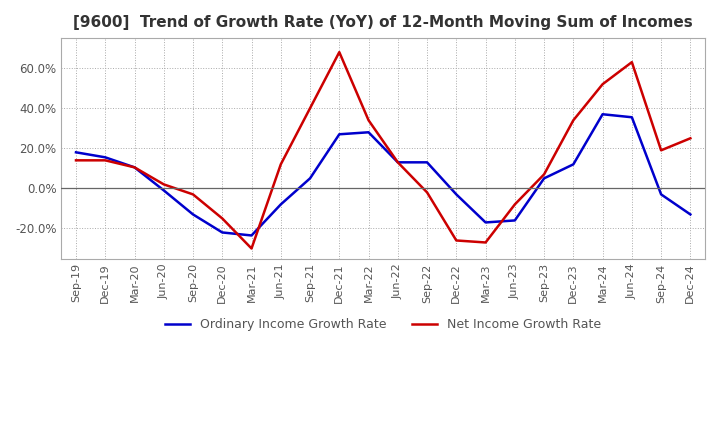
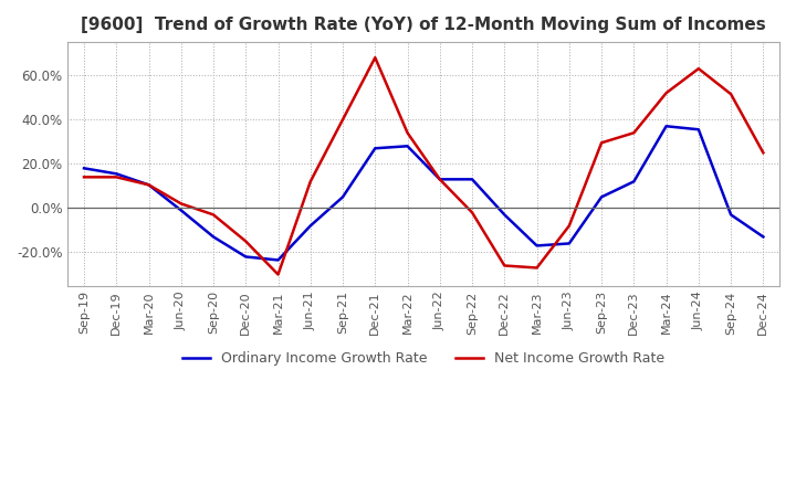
Net Income Growth Rate/Sep-23: 7.0% -> 29.5%
Net Income Growth Rate/Sep-24: 19.0% -> 51.5%
